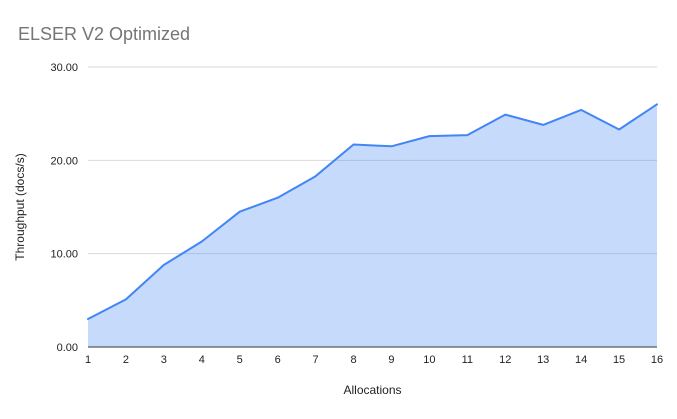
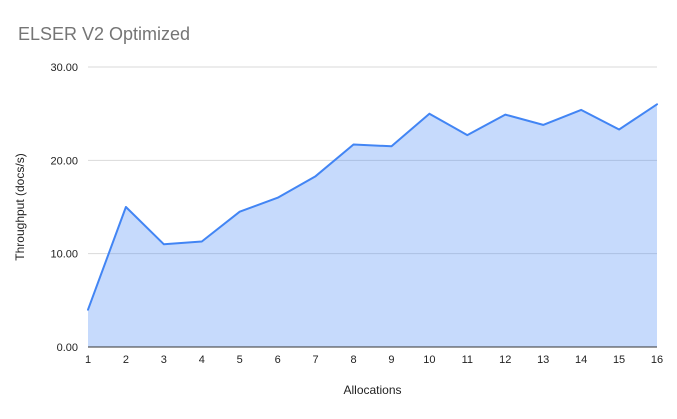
1: 3 -> 4
2: 5 -> 15
3: 9 -> 11
10: 23 -> 25
